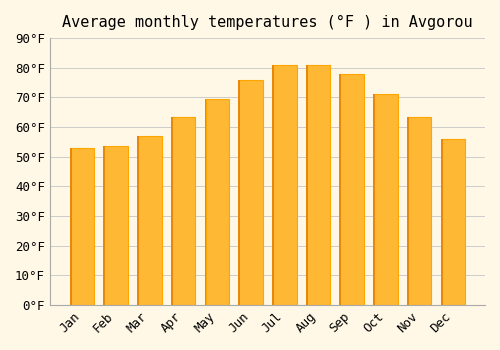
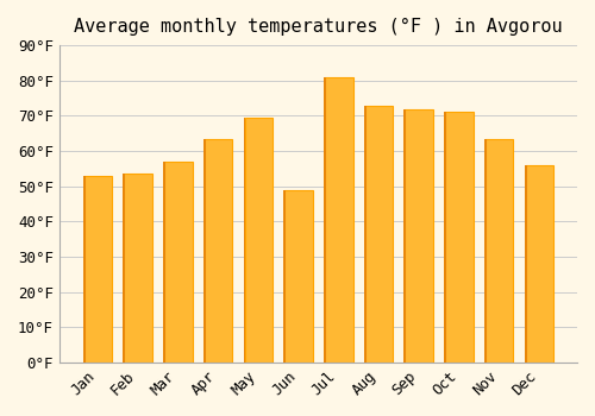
Jun: 76.0°F -> 49.0°F
Aug: 81.0°F -> 73.0°F
Sep: 78.0°F -> 72.0°F
